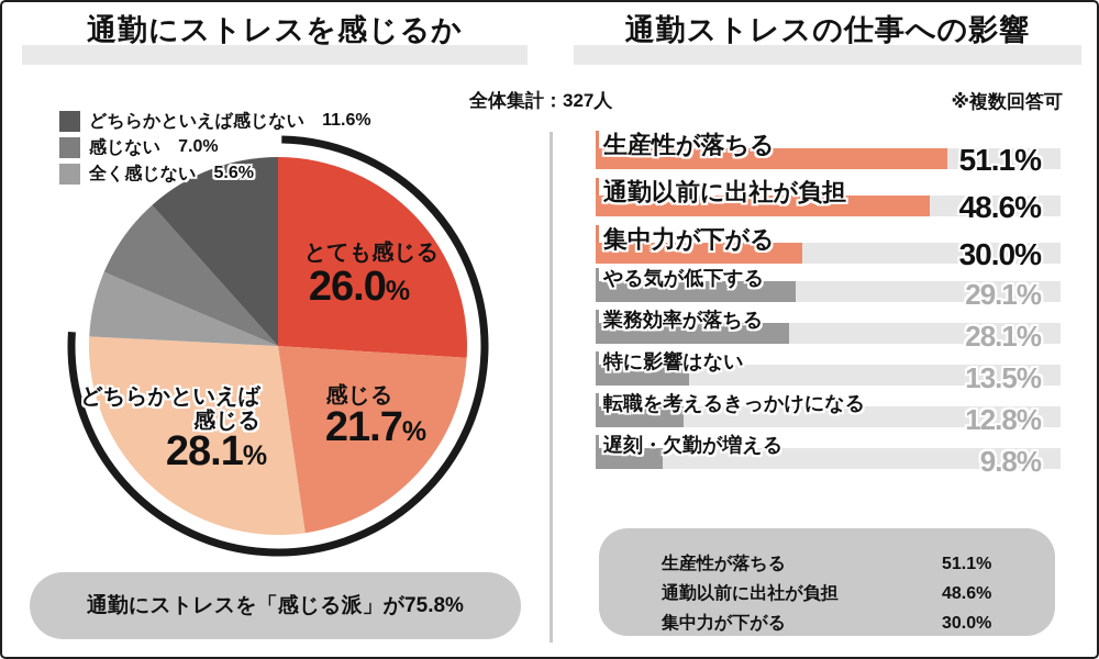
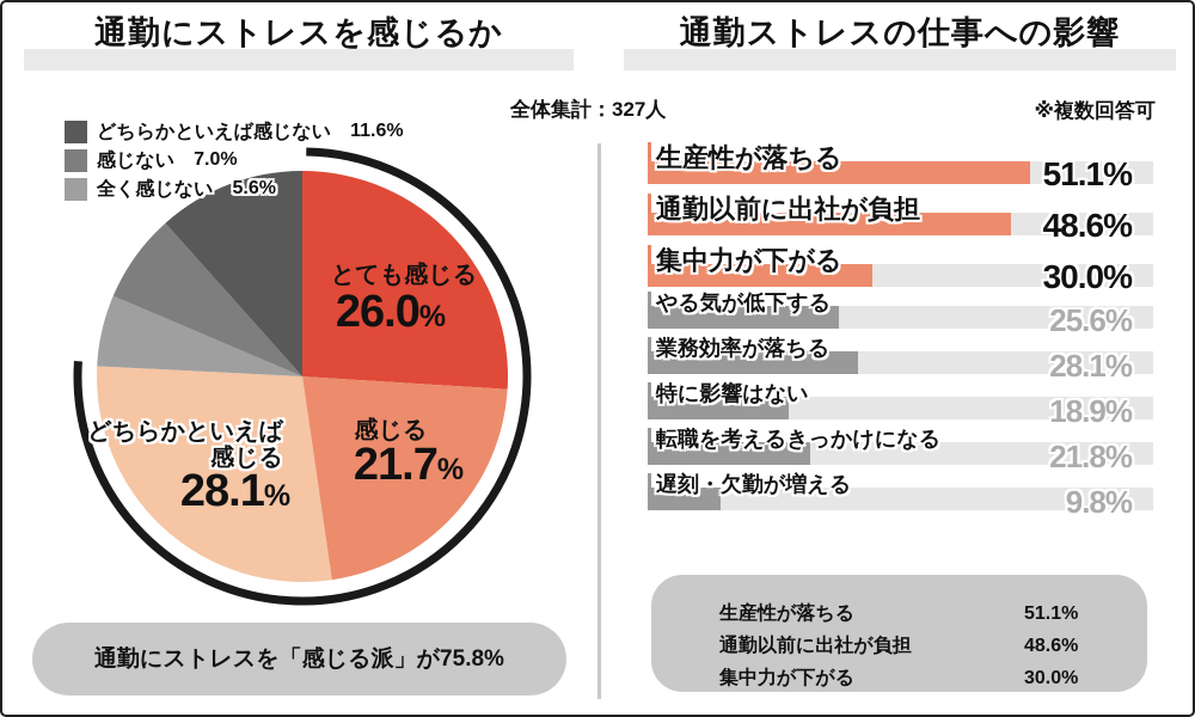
通勤ストレスの仕事への影響/やる気が低下する: 29.1% -> 25.6%
通勤ストレスの仕事への影響/特に影響はない: 13.5% -> 18.9%
通勤ストレスの仕事への影響/転職を考えるきっかけになる: 12.8% -> 21.8%
